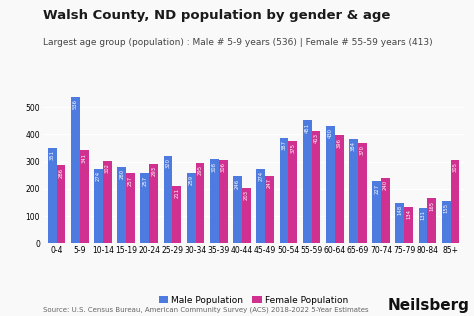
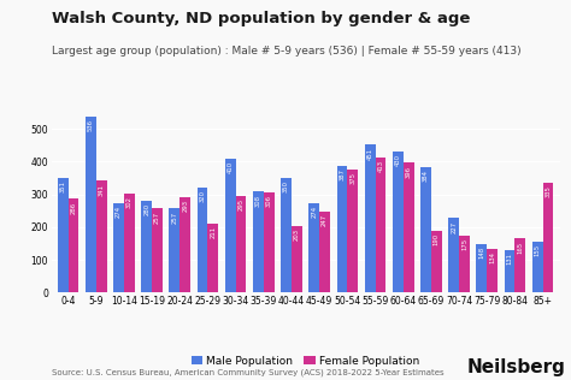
Male Population/30-34: 259 -> 410
Male Population/40-44: 246 -> 350
Female Population/65-69: 370 -> 190
Female Population/70-74: 240 -> 175
Female Population/85+: 305 -> 335
